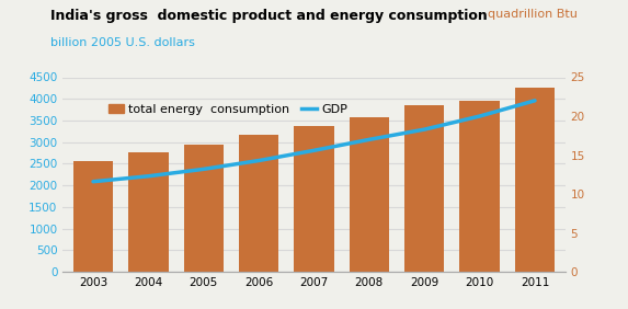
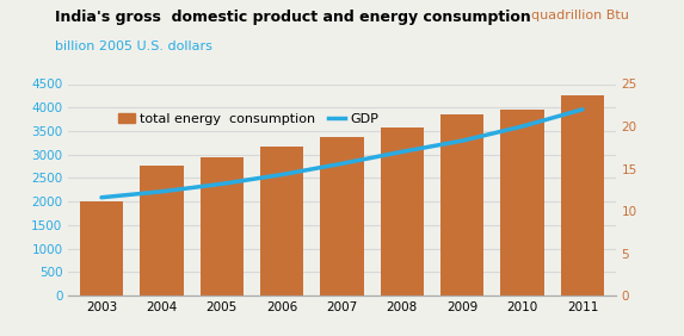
total energy consumption/2003: 2560 -> 2000
